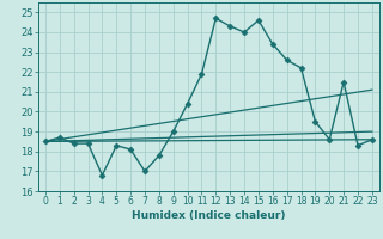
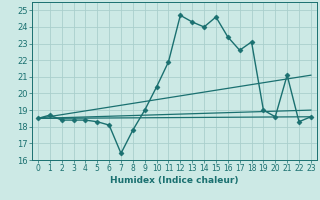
4: 16.8 -> 18.4
7: 17.0 -> 16.4
18: 22.2 -> 23.1
19: 19.5 -> 19.0
21: 21.5 -> 21.1
